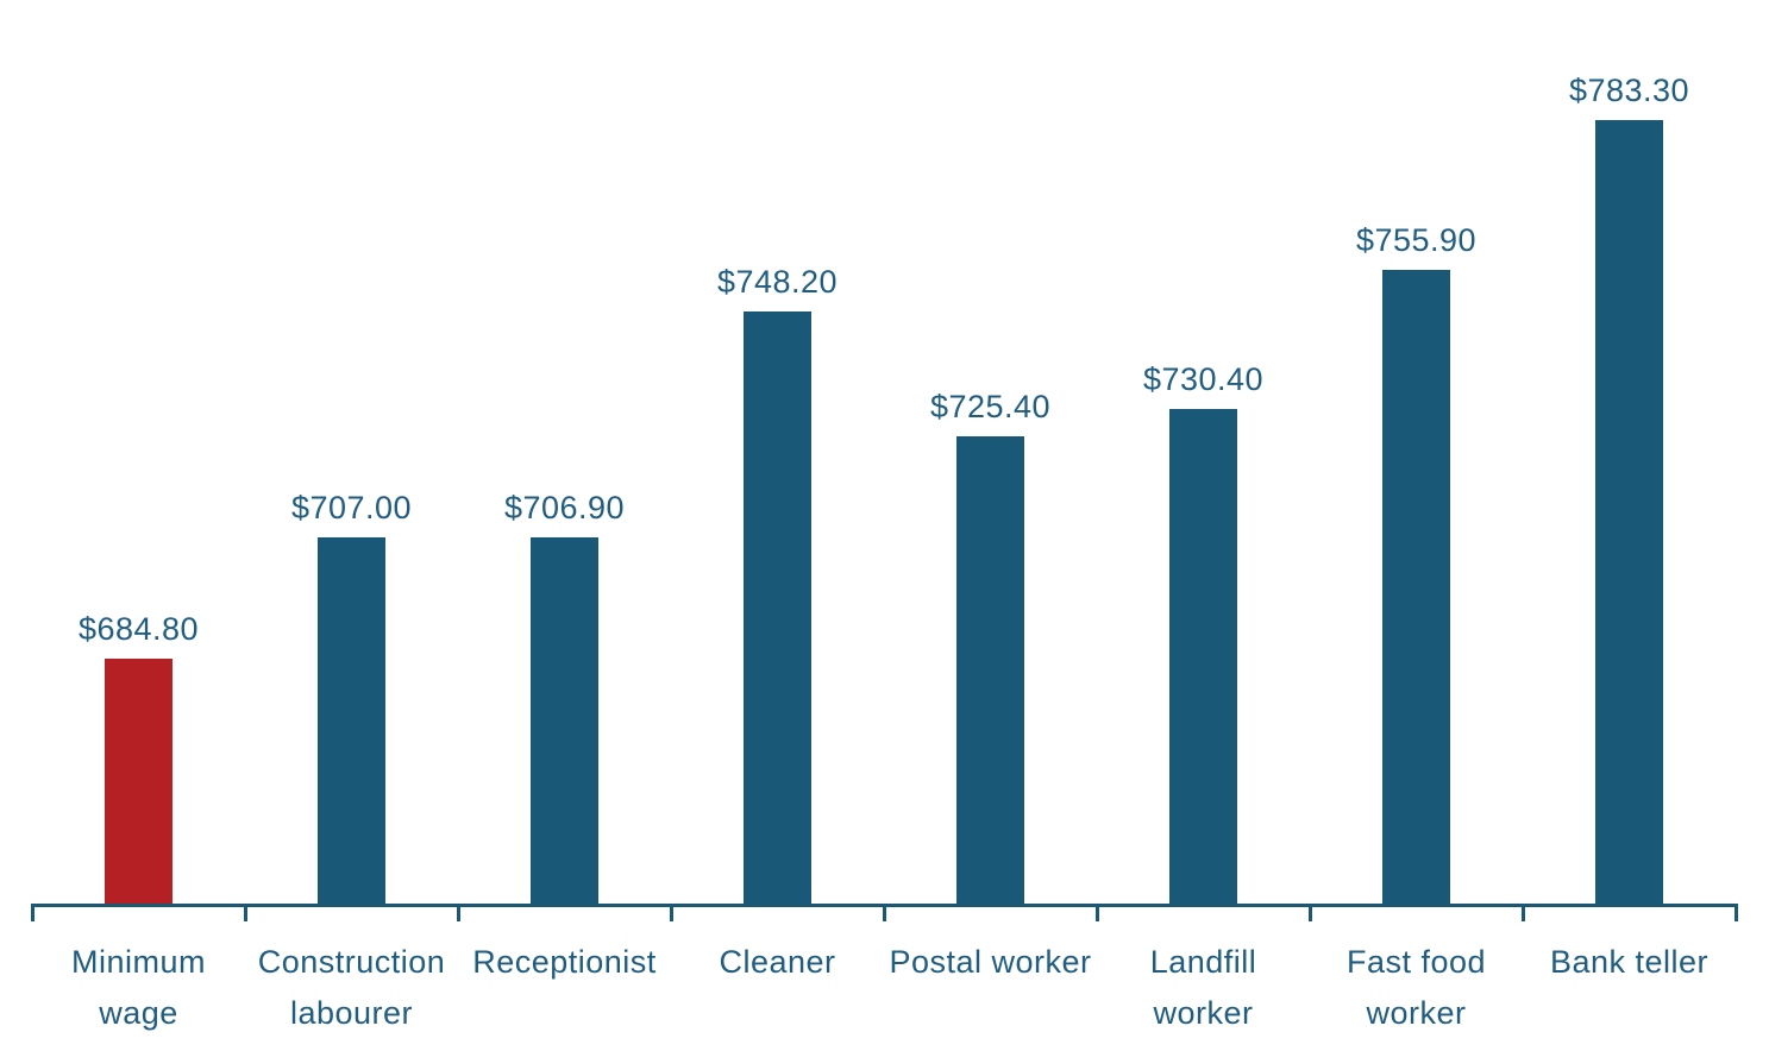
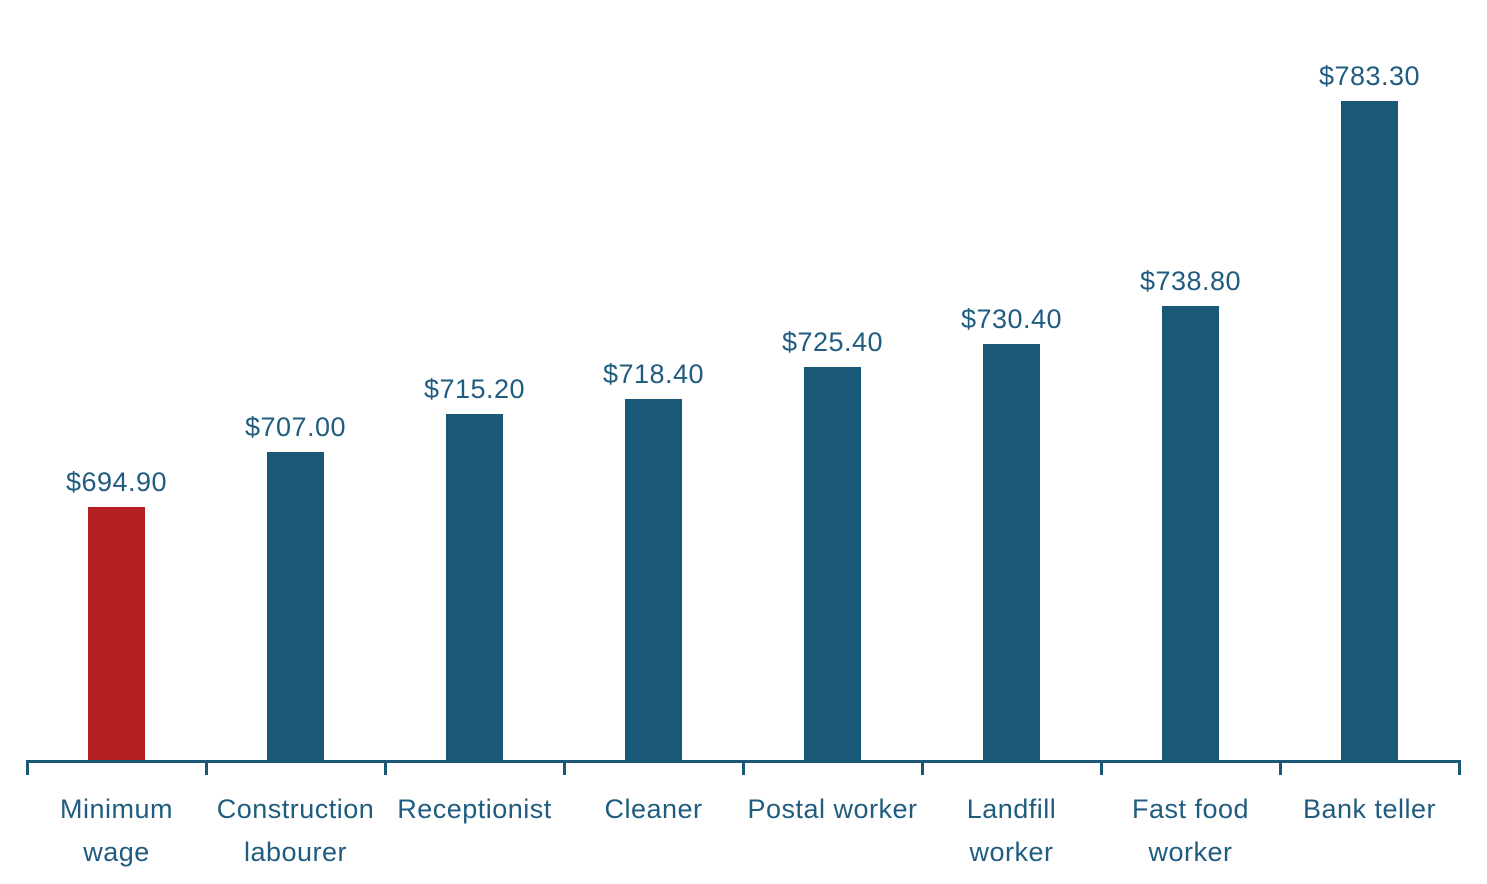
Minimum wage: $684.80 -> $694.90
Receptionist: $706.90 -> $715.20
Cleaner: $748.20 -> $718.40
Fast food worker: $755.90 -> $738.80
